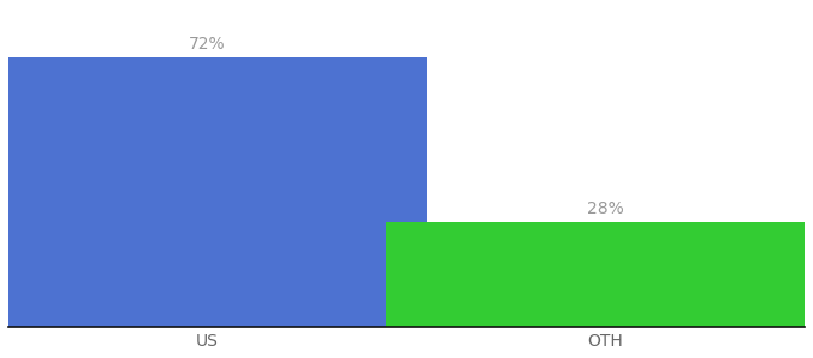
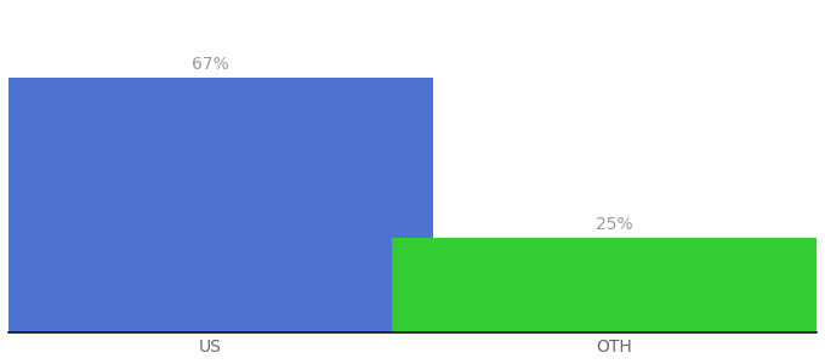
US: 72% -> 67%
OTH: 28% -> 25%
